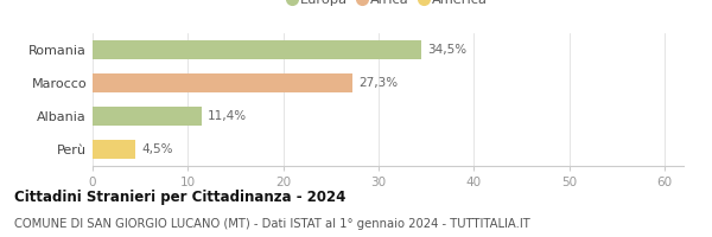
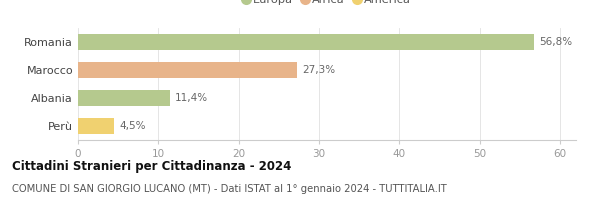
Romania: 34,5% -> 56,8%
